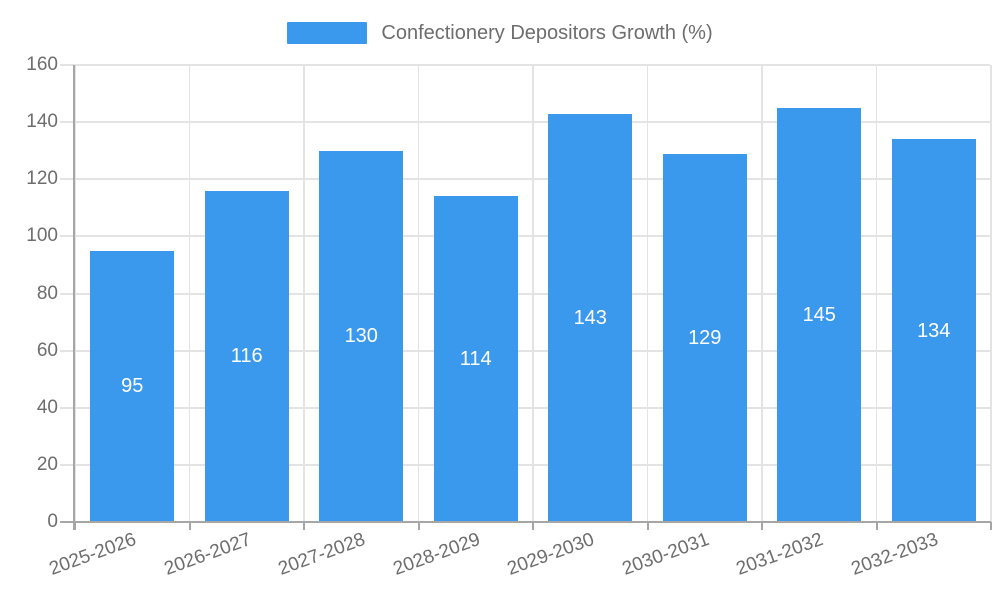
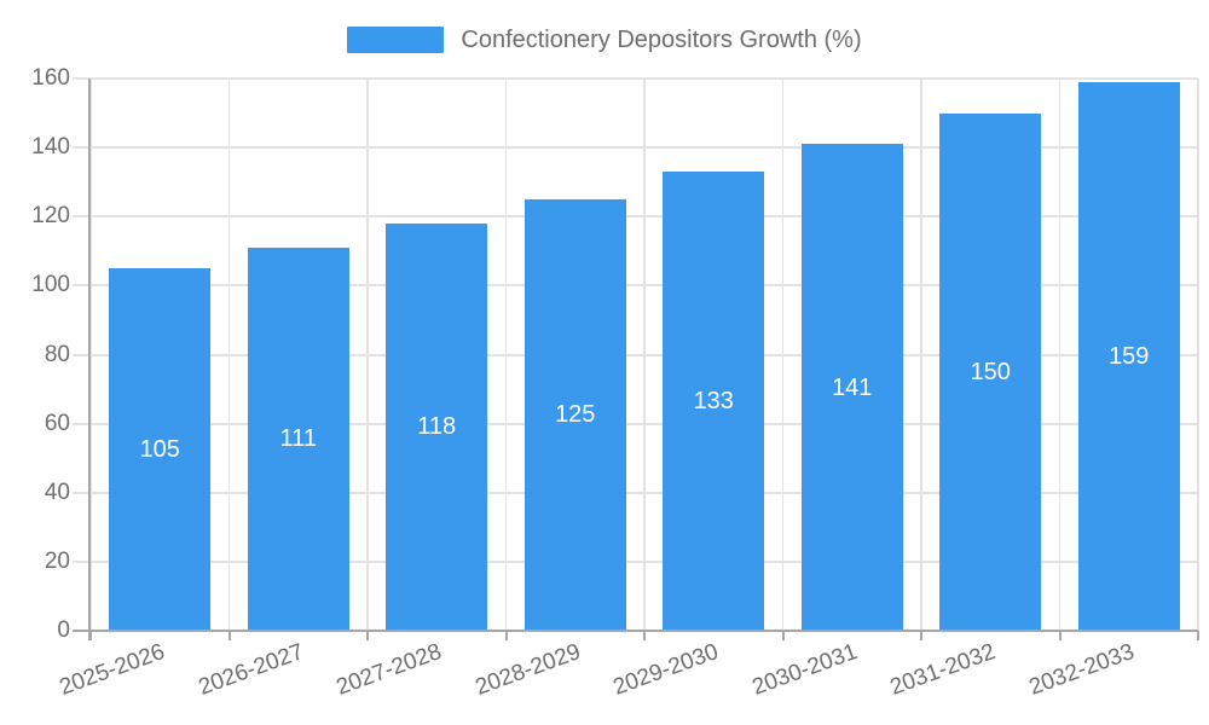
2025-2026: 95 -> 105
2026-2027: 116 -> 111
2027-2028: 130 -> 118
2028-2029: 114 -> 125
2029-2030: 143 -> 133
2030-2031: 129 -> 141
2031-2032: 145 -> 150
2032-2033: 134 -> 159
